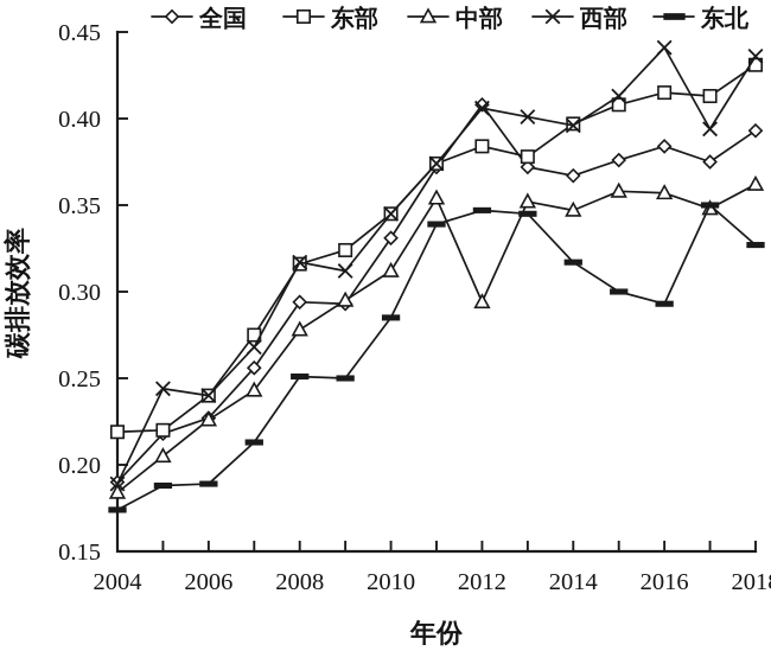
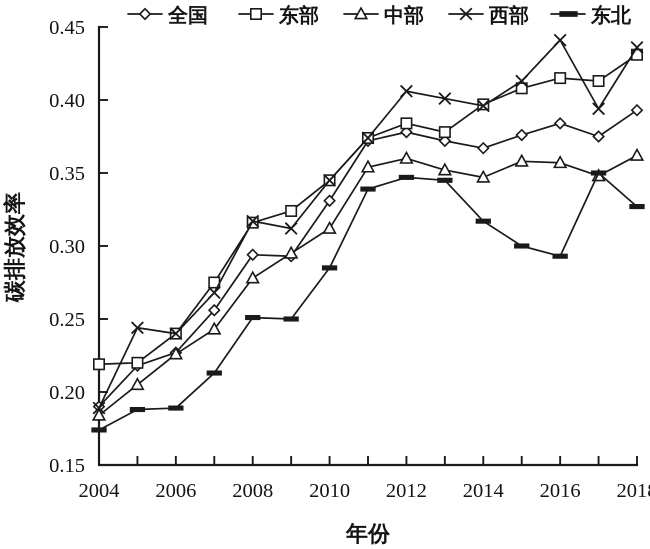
全国/2012: 0.408 -> 0.378
中部/2012: 0.294 -> 0.360
